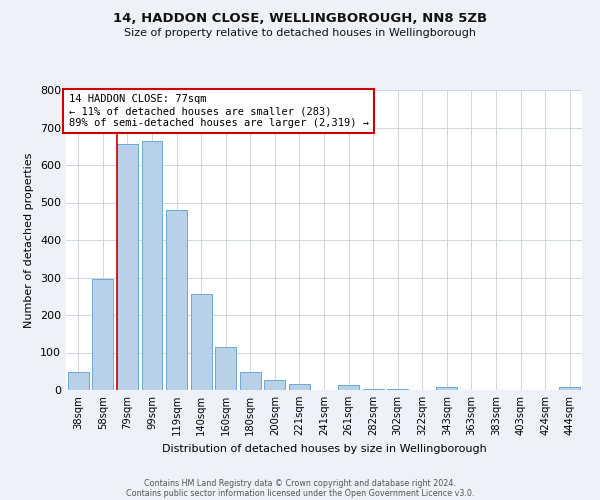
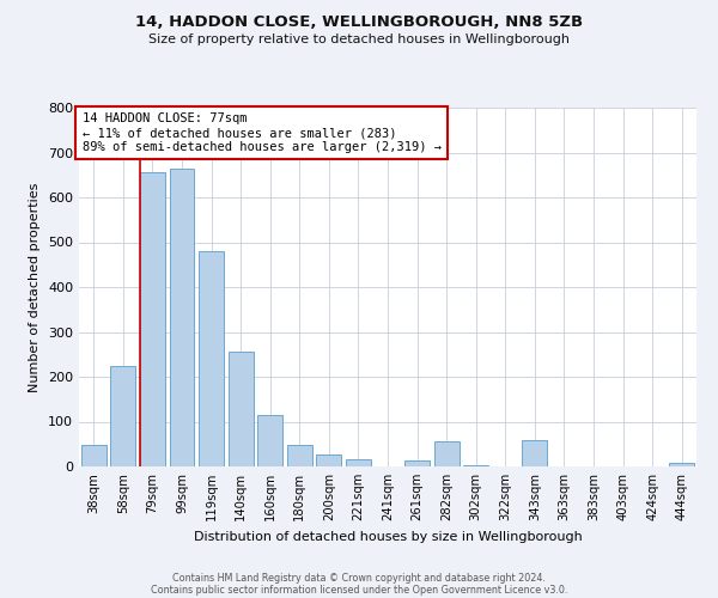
58sqm: 295 -> 225
282sqm: 4 -> 55
343sqm: 9 -> 60
